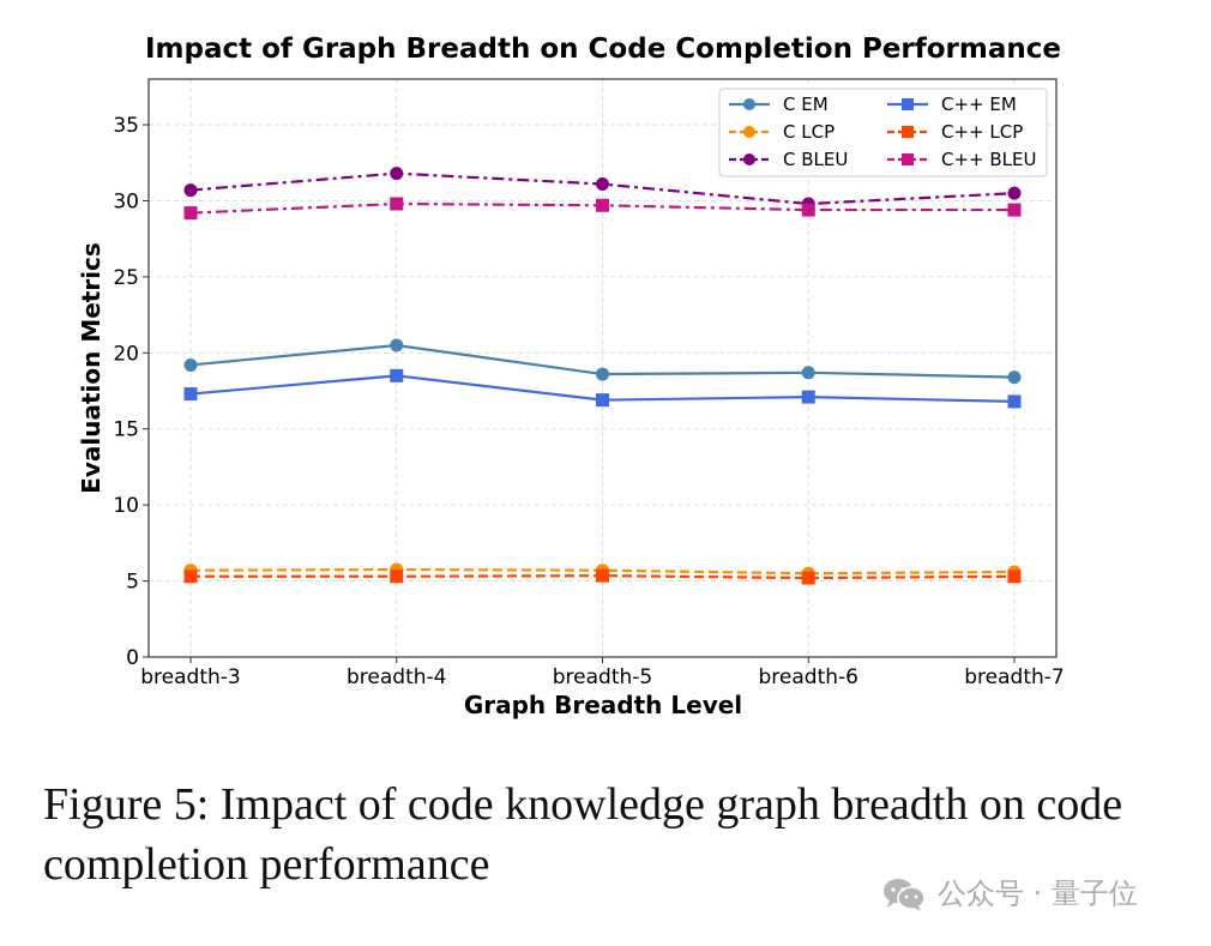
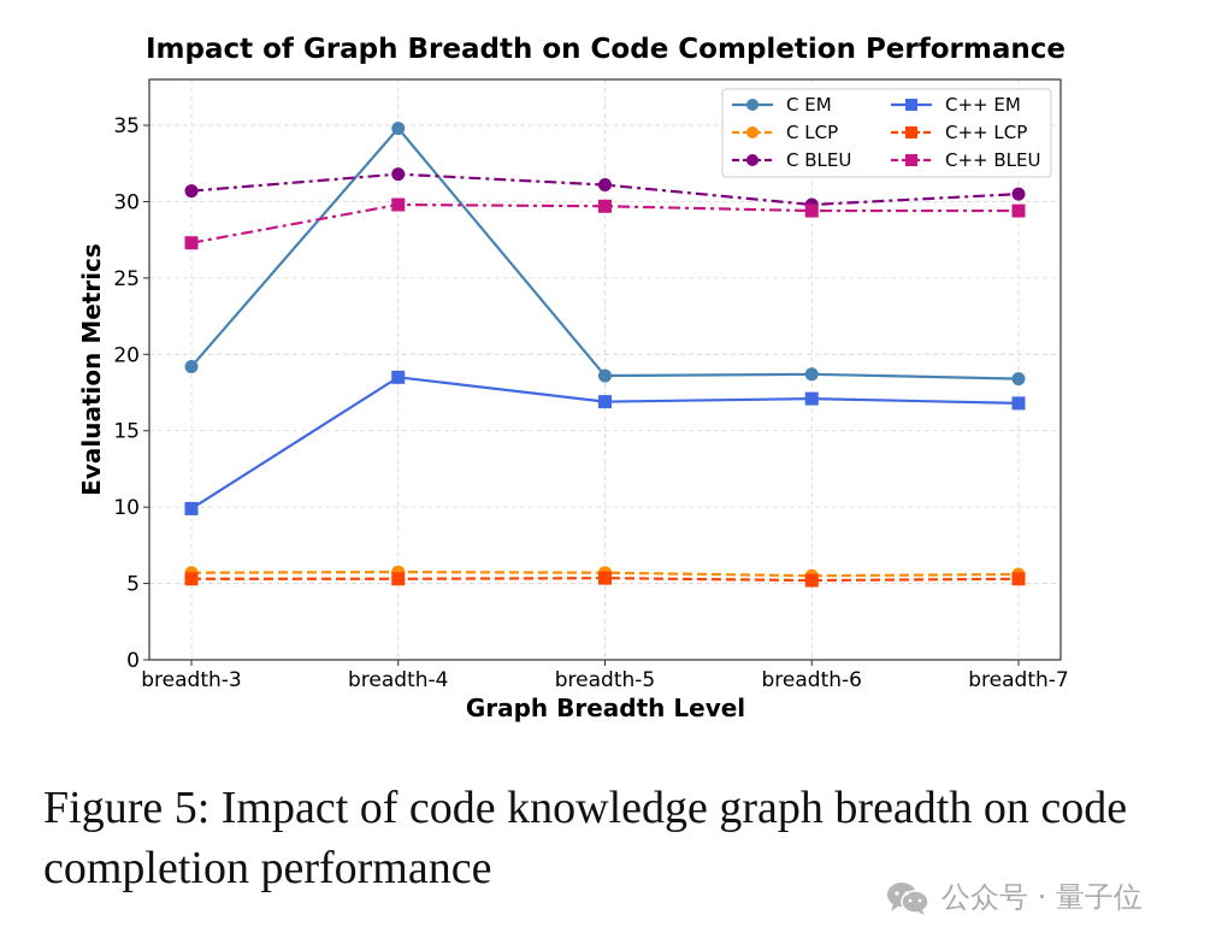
C++ EM/breadth-3: 17.3 -> 9.9
C++ BLEU/breadth-3: 29.2 -> 27.3
C EM/breadth-4: 20.5 -> 34.8
